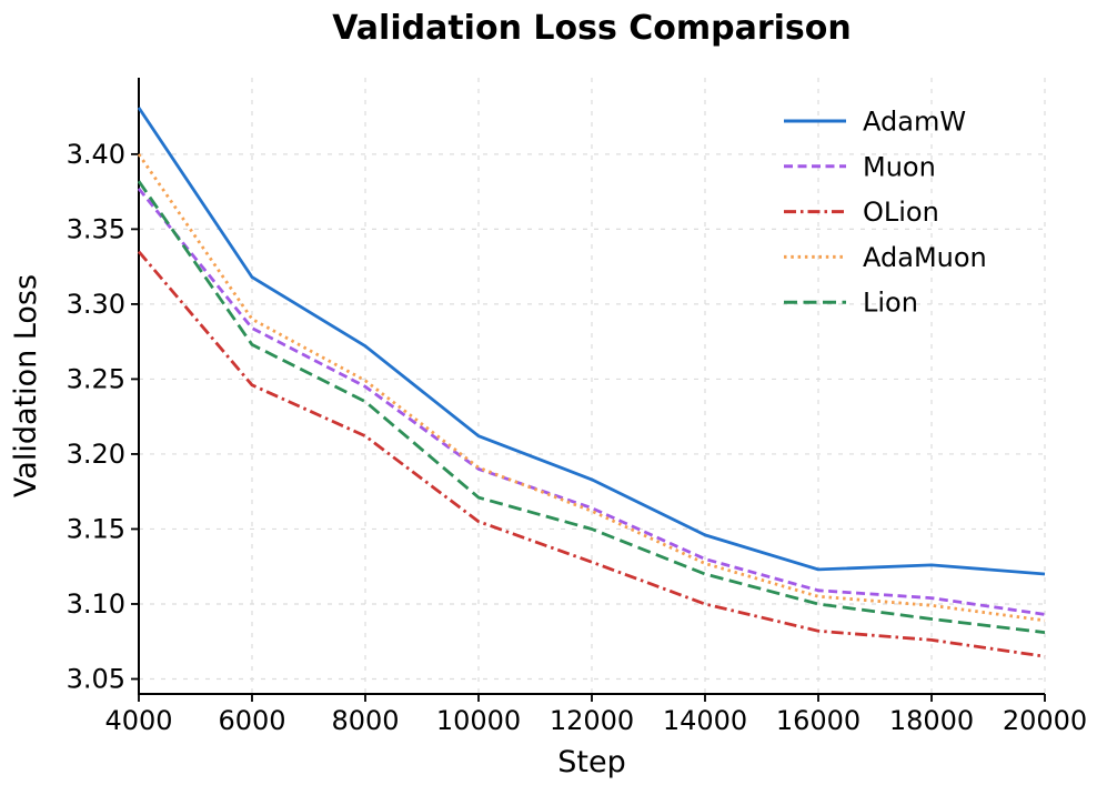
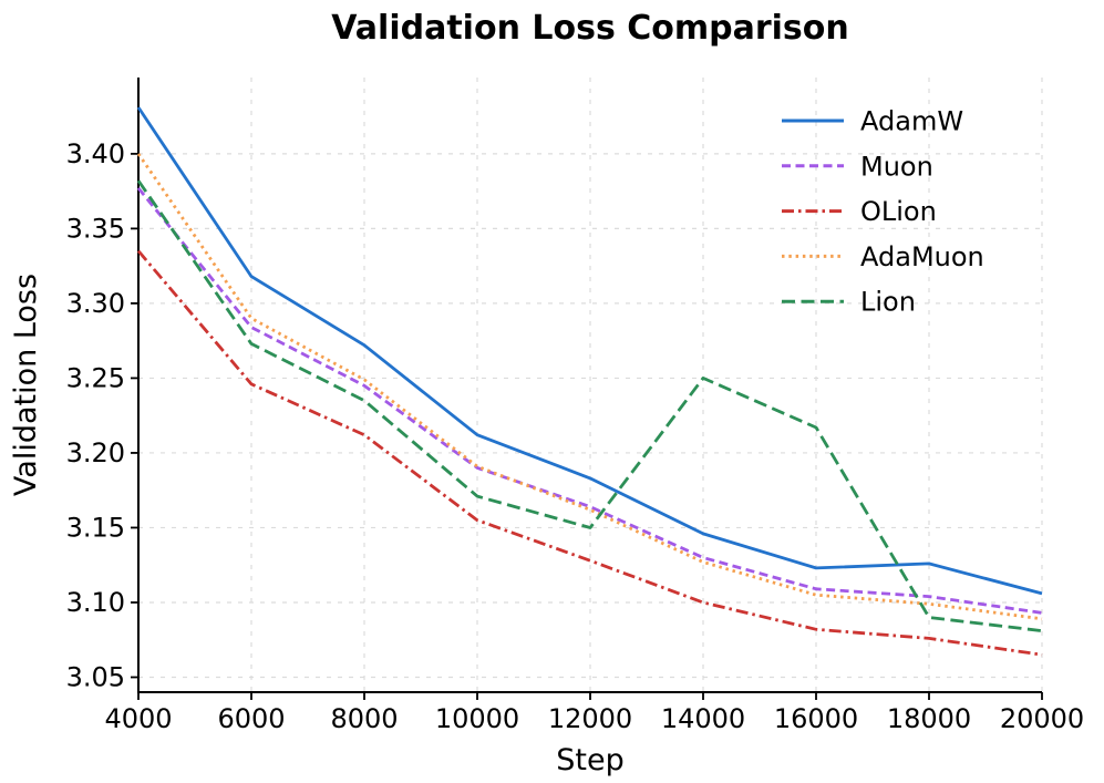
Lion/14000: 3.120 -> 3.250
Lion/16000: 3.100 -> 3.217
AdamW/20000: 3.120 -> 3.106
